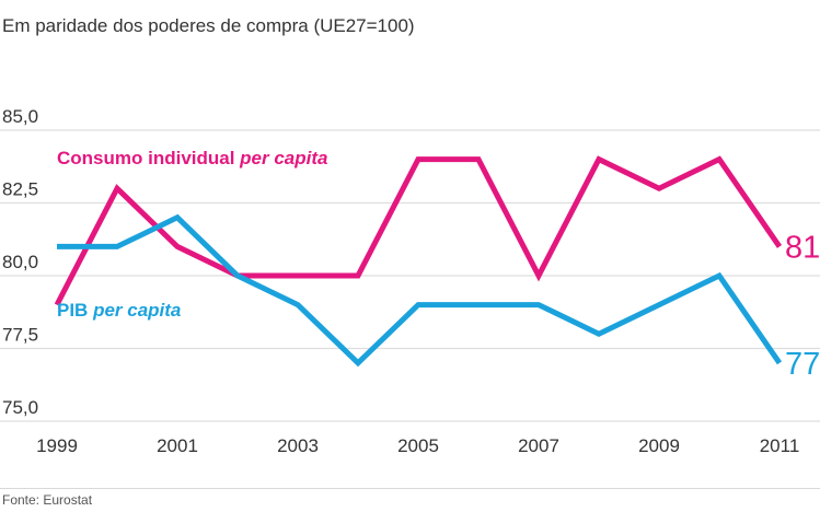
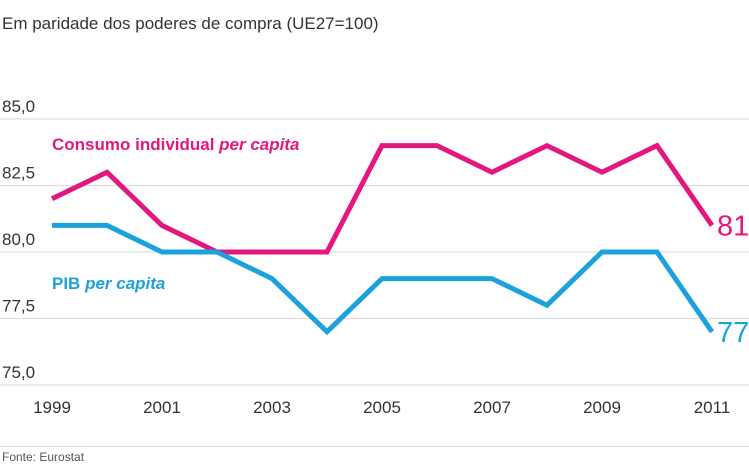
Consumo individual per capita/1999: 79 -> 82
PIB per capita/2001: 82 -> 80
Consumo individual per capita/2007: 80 -> 83
PIB per capita/2009: 79 -> 80
